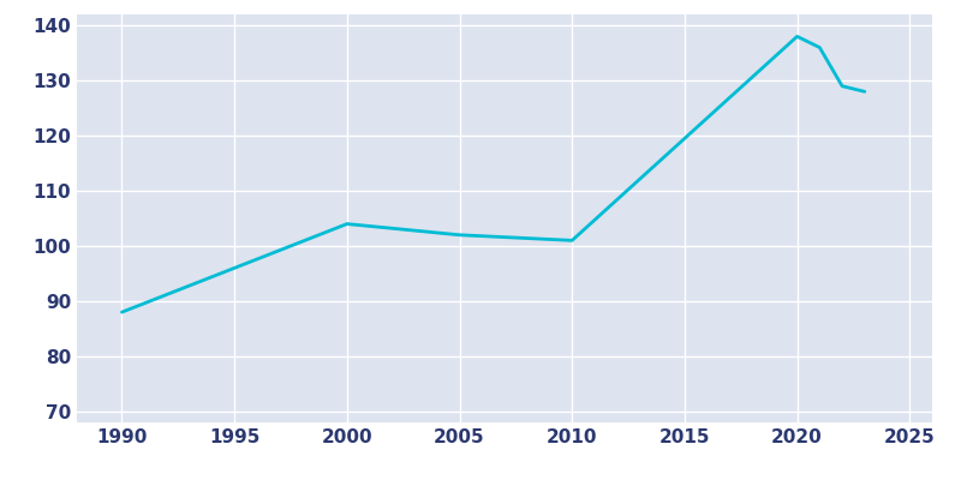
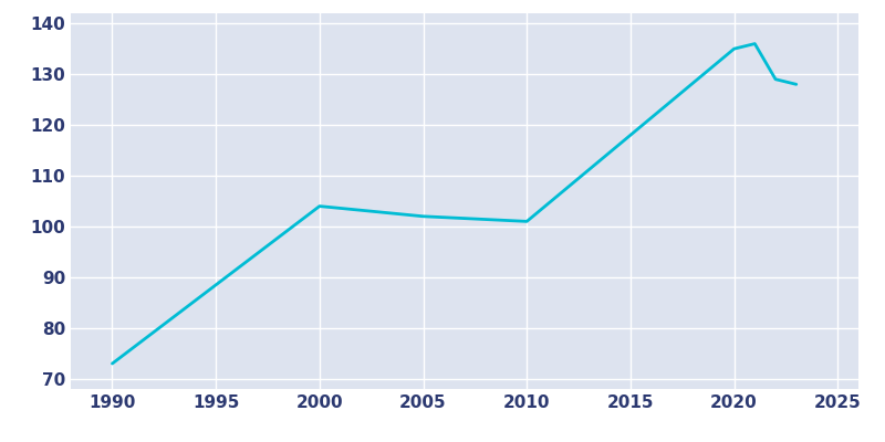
1990: 88 -> 73
2020: 138 -> 135
